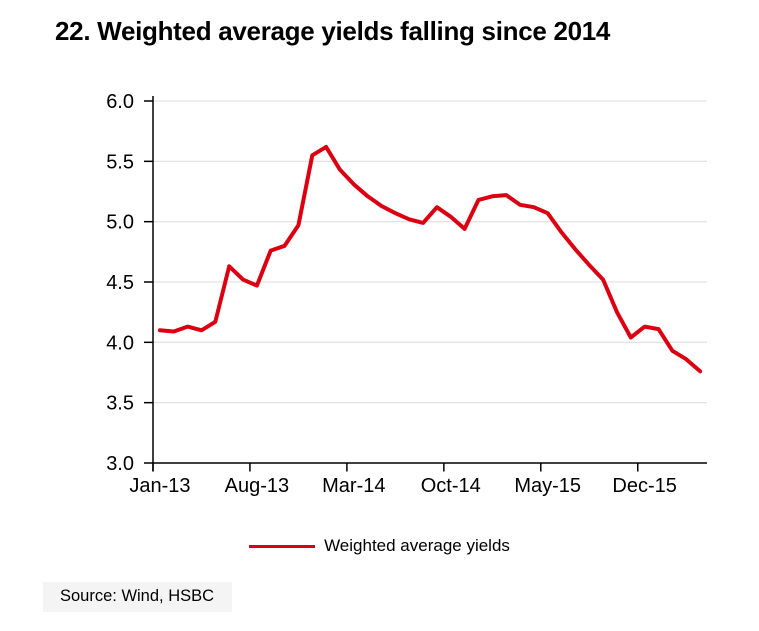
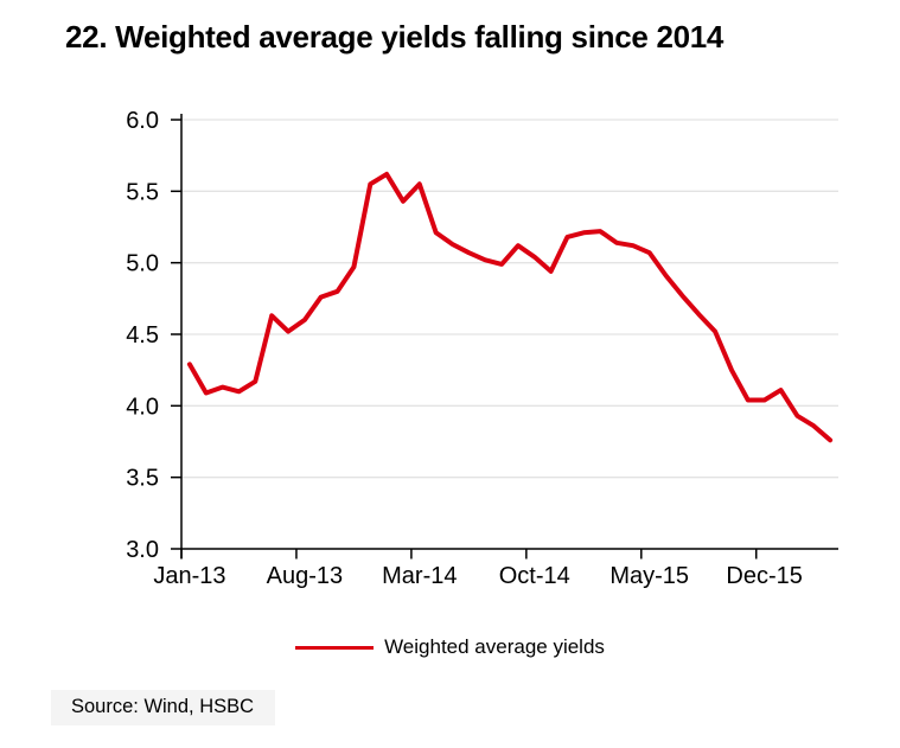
Jan-13: 4.10 -> 4.29
Aug-13: 4.47 -> 4.60
Mar-14: 5.31 -> 5.55
Dec-15: 4.13 -> 4.04
